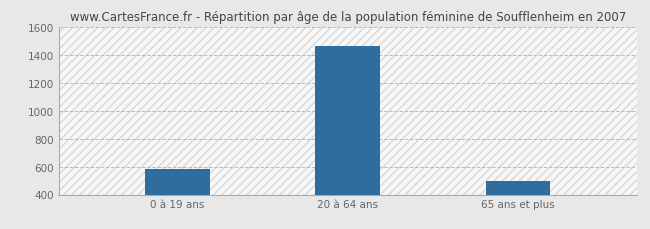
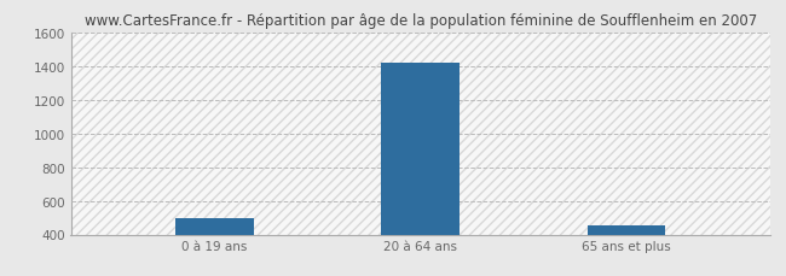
0 à 19 ans: 580 -> 500
20 à 64 ans: 1460 -> 1420
65 ans et plus: 500 -> 450
